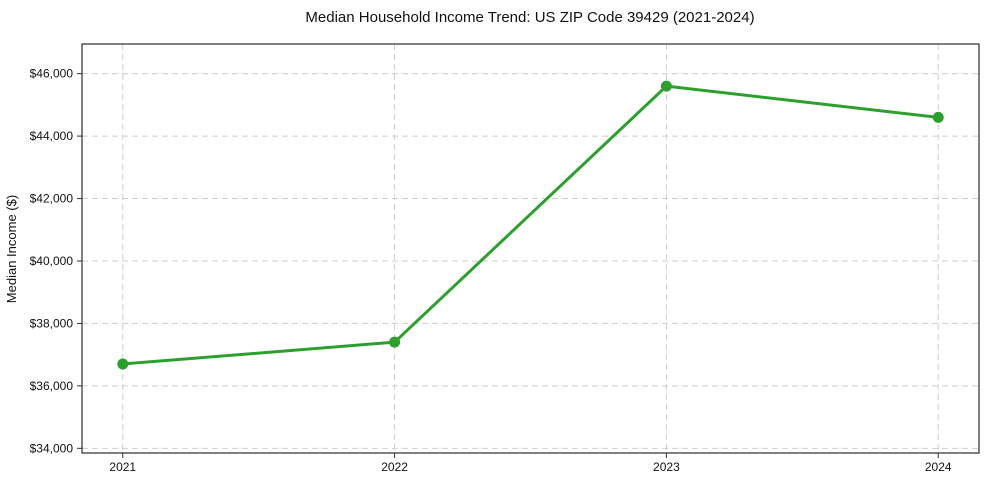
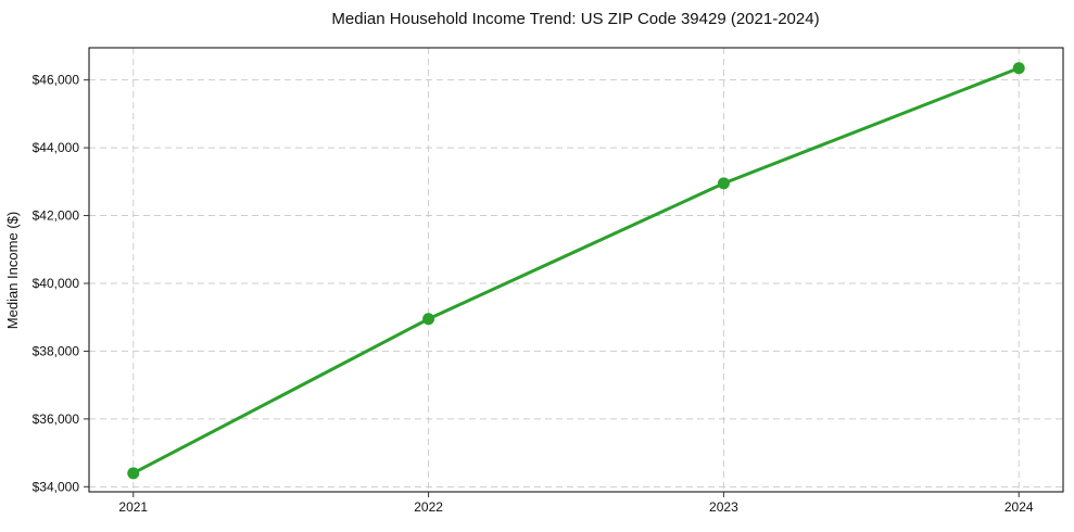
2021: $36700 -> $34400
2022: $37400 -> $39000
2023: $45600 -> $43000
2024: $44600 -> $46400
